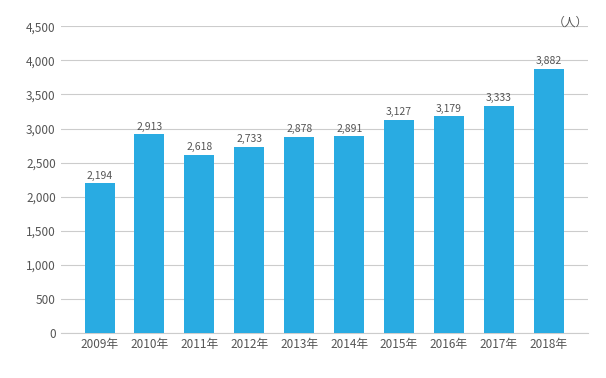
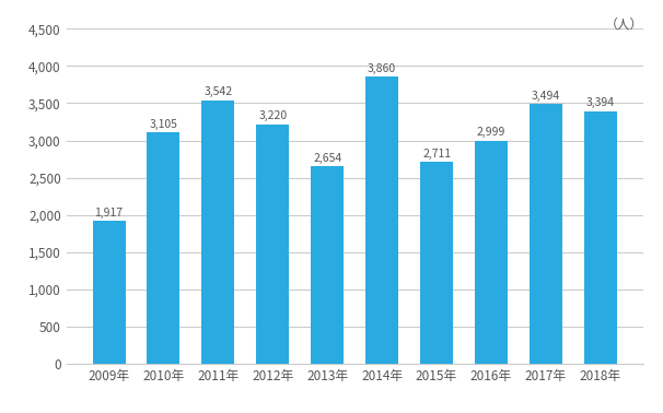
2009年: 2,194 -> 1,917
2010年: 2,913 -> 3,105
2011年: 2,618 -> 3,542
2012年: 2,733 -> 3,220
2013年: 2,878 -> 2,654
2014年: 2,891 -> 3,860
2015年: 3,127 -> 2,711
2016年: 3,179 -> 2,999
2017年: 3,333 -> 3,494
2018年: 3,882 -> 3,394
